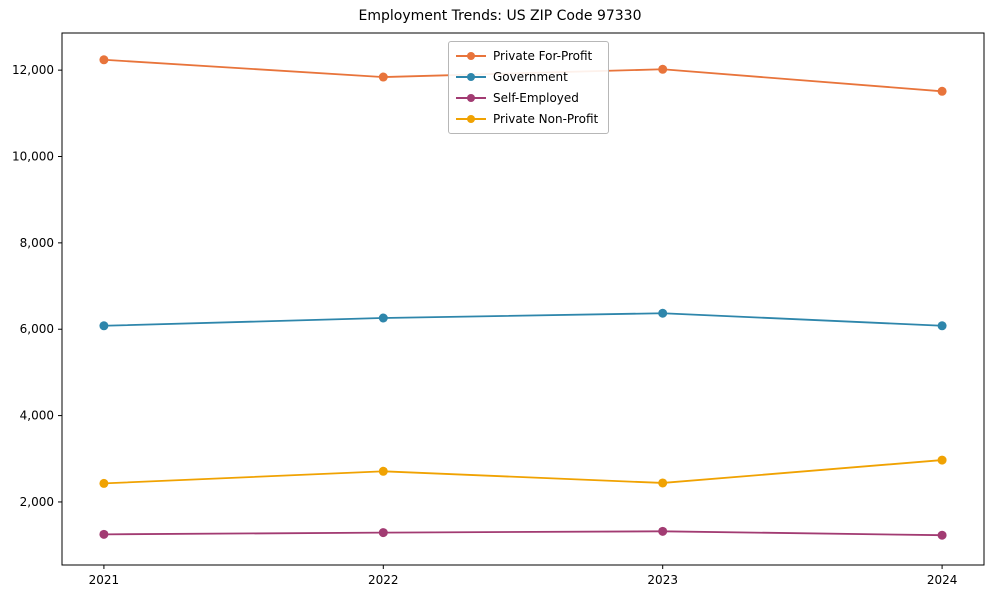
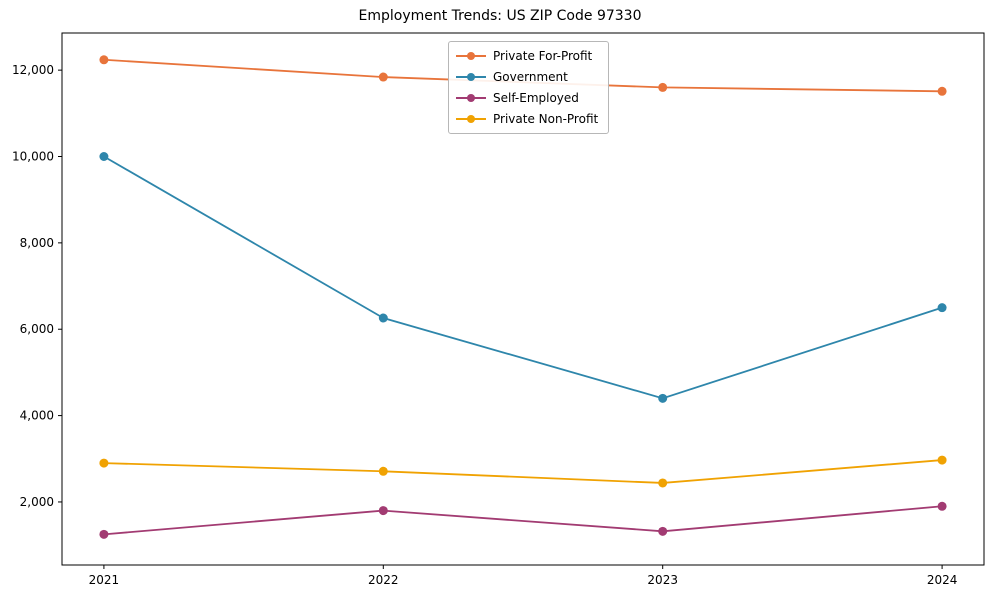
Government/2021: 6100 -> 10000
Private Non-Profit/2021: 2400 -> 2900
Self-Employed/2022: 1300 -> 1800
Private For-Profit/2023: 12000 -> 11600
Government/2023: 6400 -> 4400
Government/2024: 6100 -> 6500
Self-Employed/2024: 1200 -> 1900
